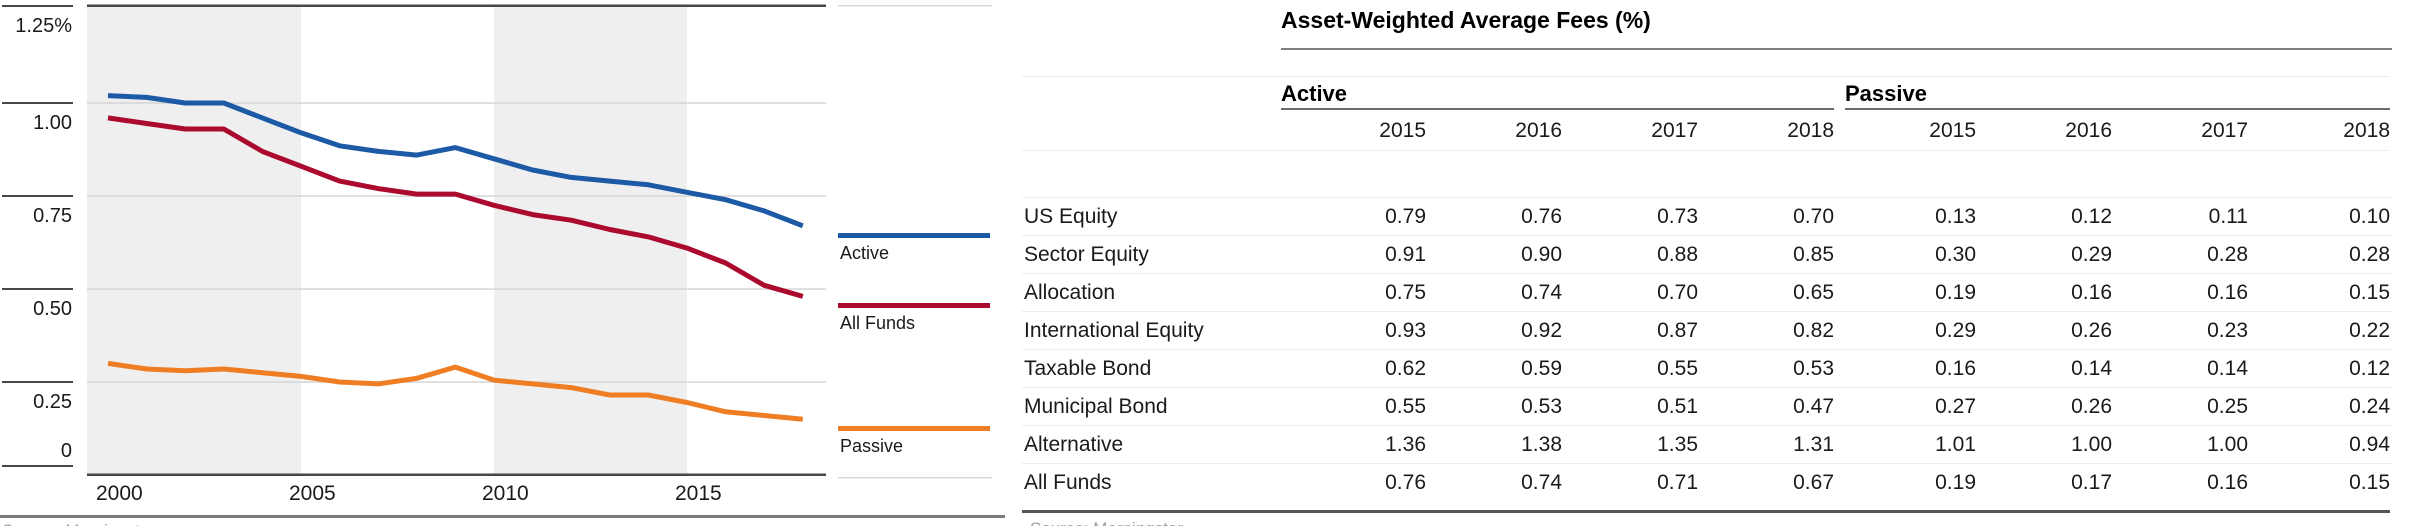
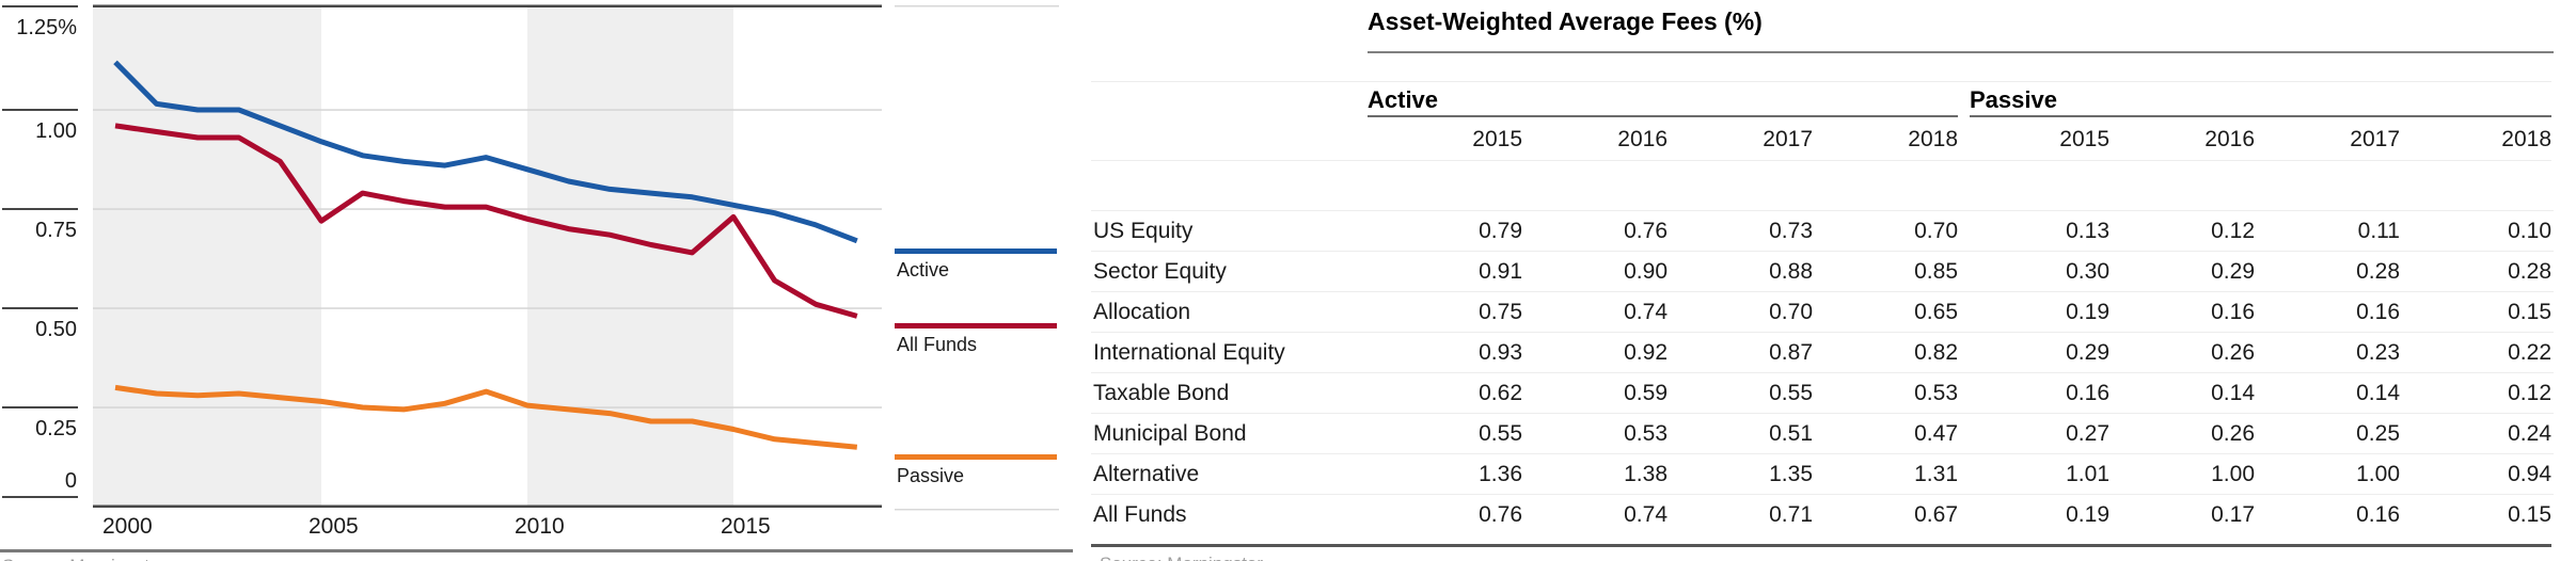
Active/2000: 1.02 -> 1.12
All Funds/2005: 0.83 -> 0.72
All Funds/2015: 0.61 -> 0.73
